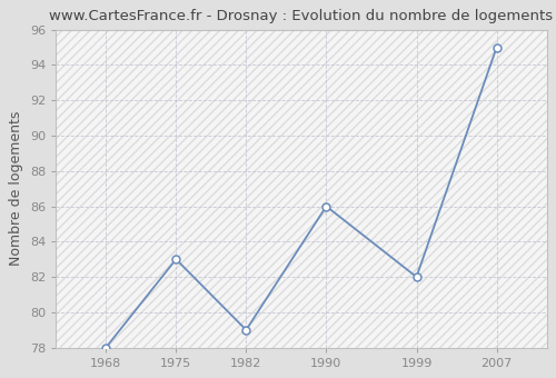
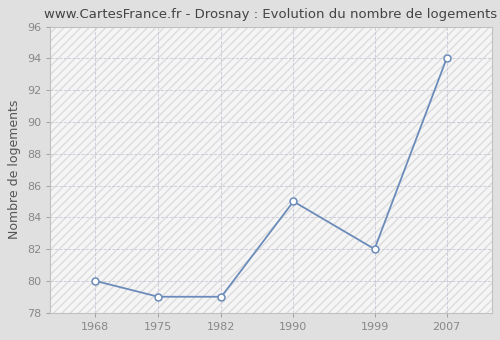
1968: 78 -> 80
1975: 83 -> 79
1990: 86 -> 85
2007: 95 -> 94
